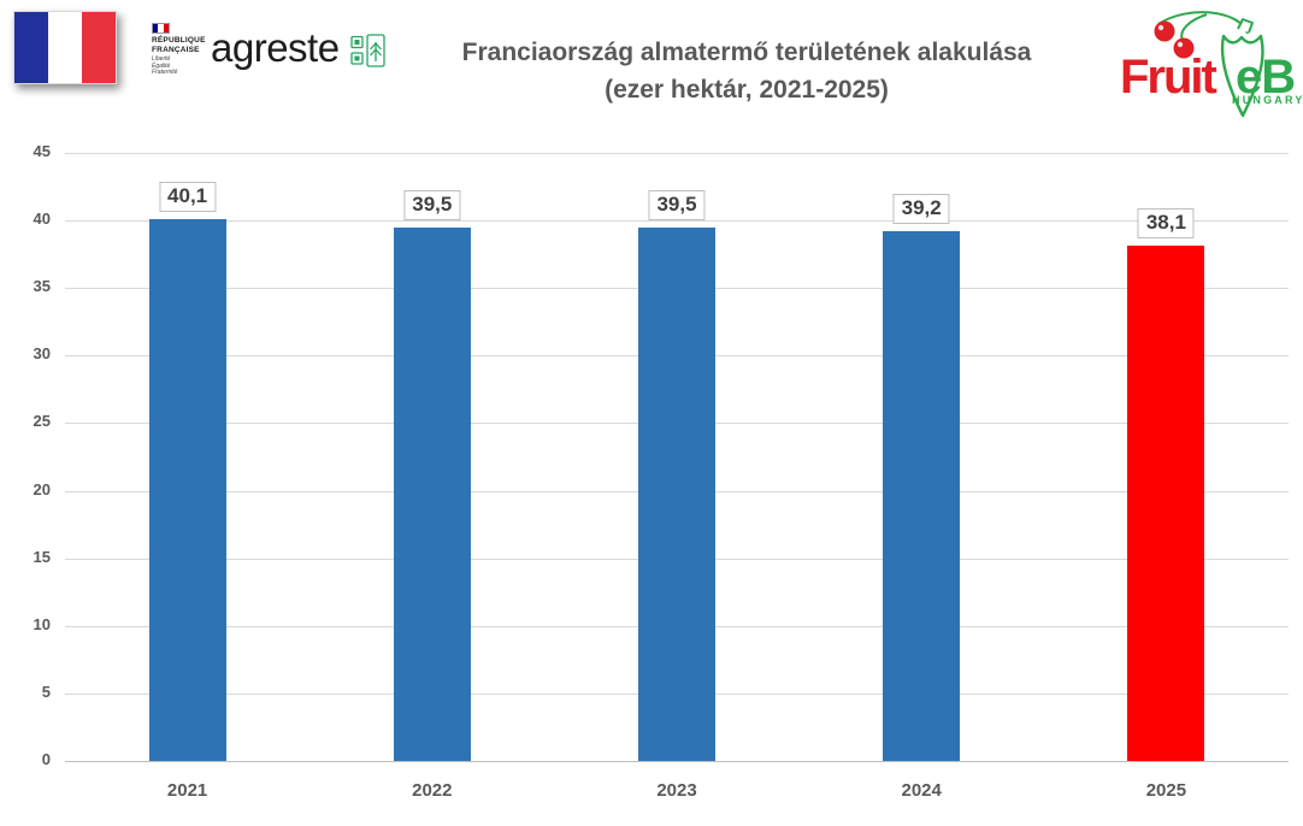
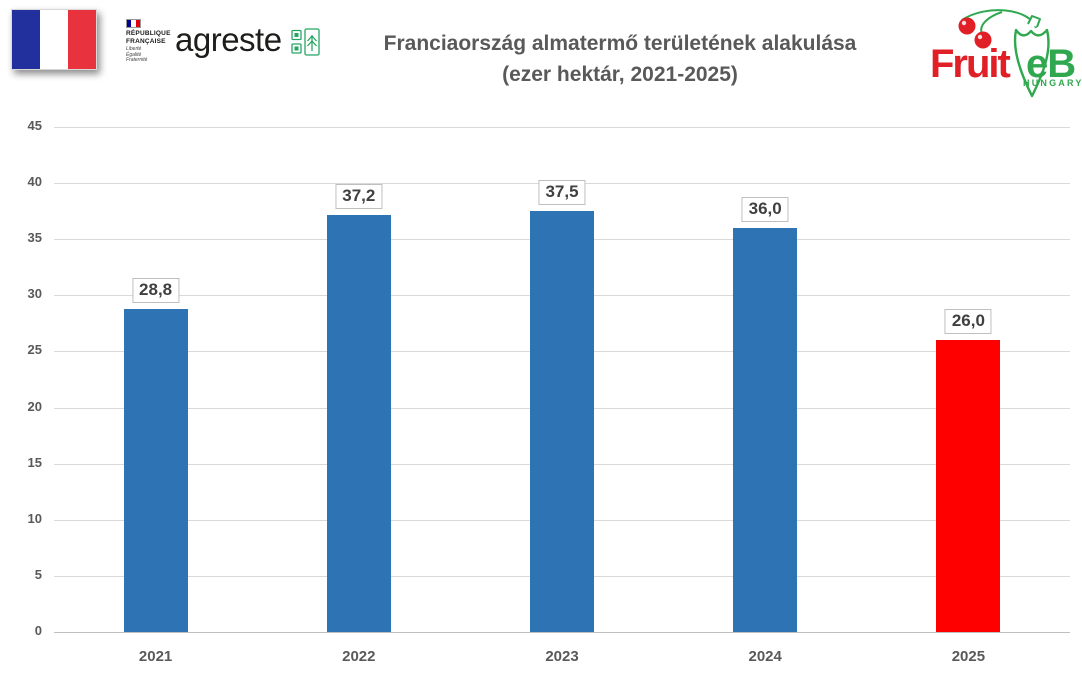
2021: 40,1 -> 28,8
2022: 39,5 -> 37,2
2023: 39,5 -> 37,5
2024: 39,2 -> 36,0
2025: 38,1 -> 26,0
